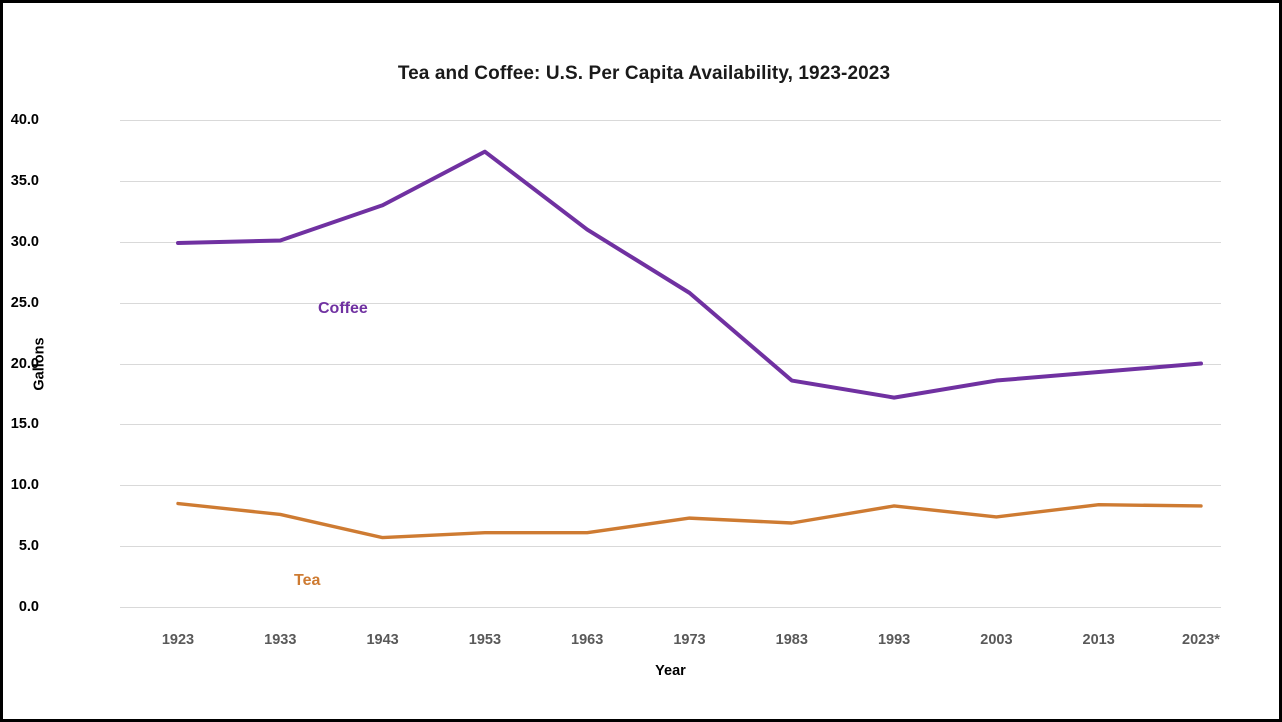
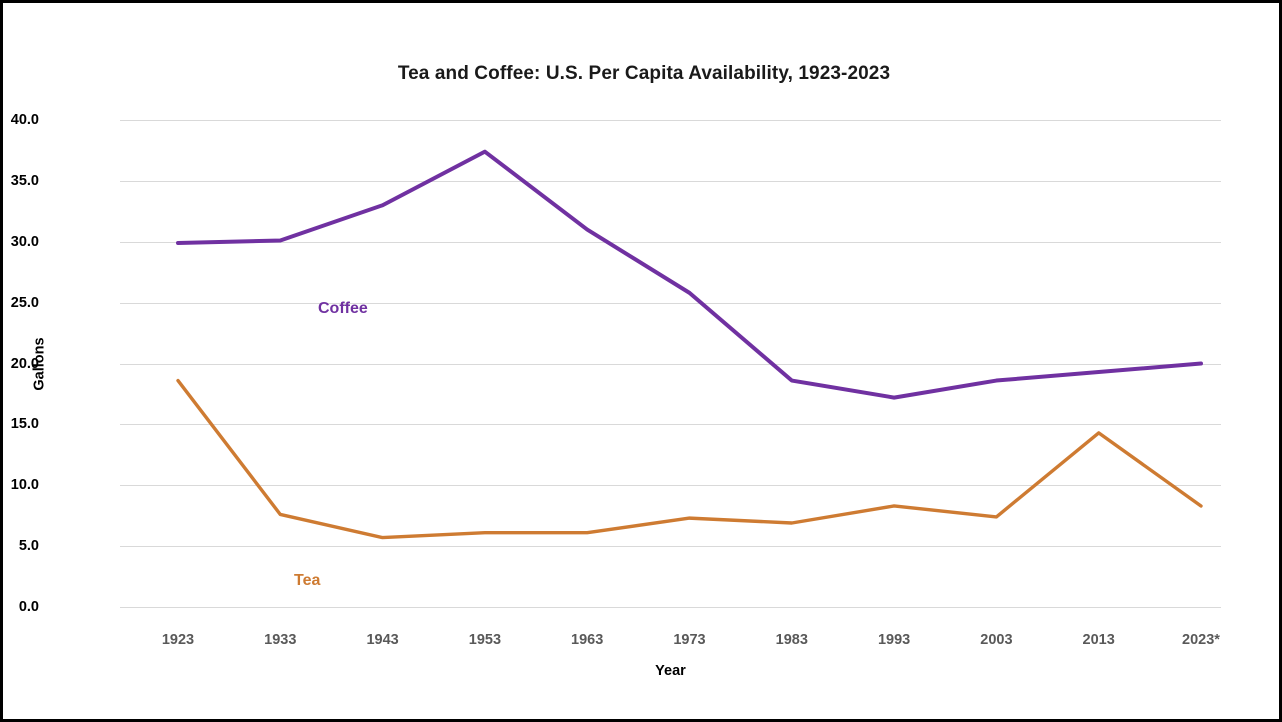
Tea/1923: 8.5 -> 18.6
Tea/2013: 8.4 -> 14.3
